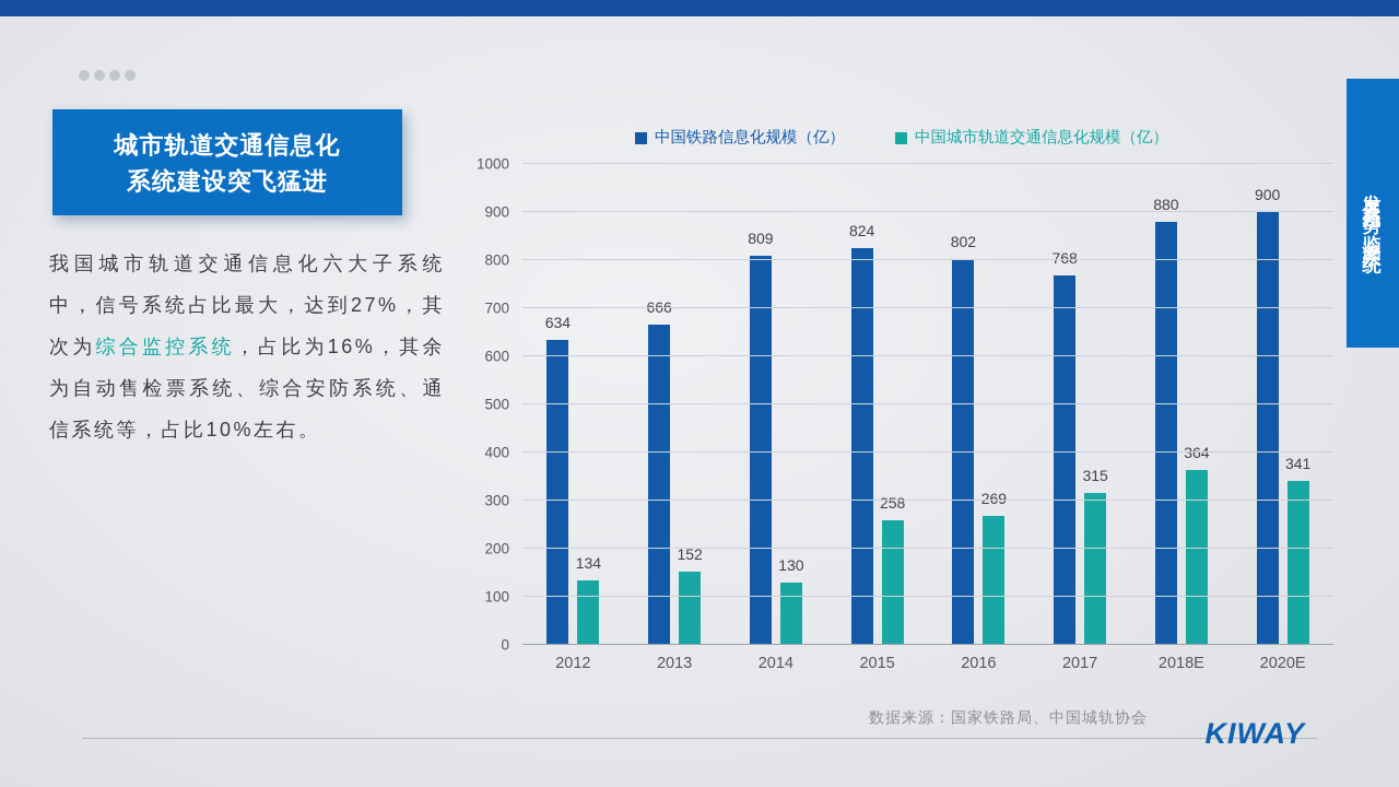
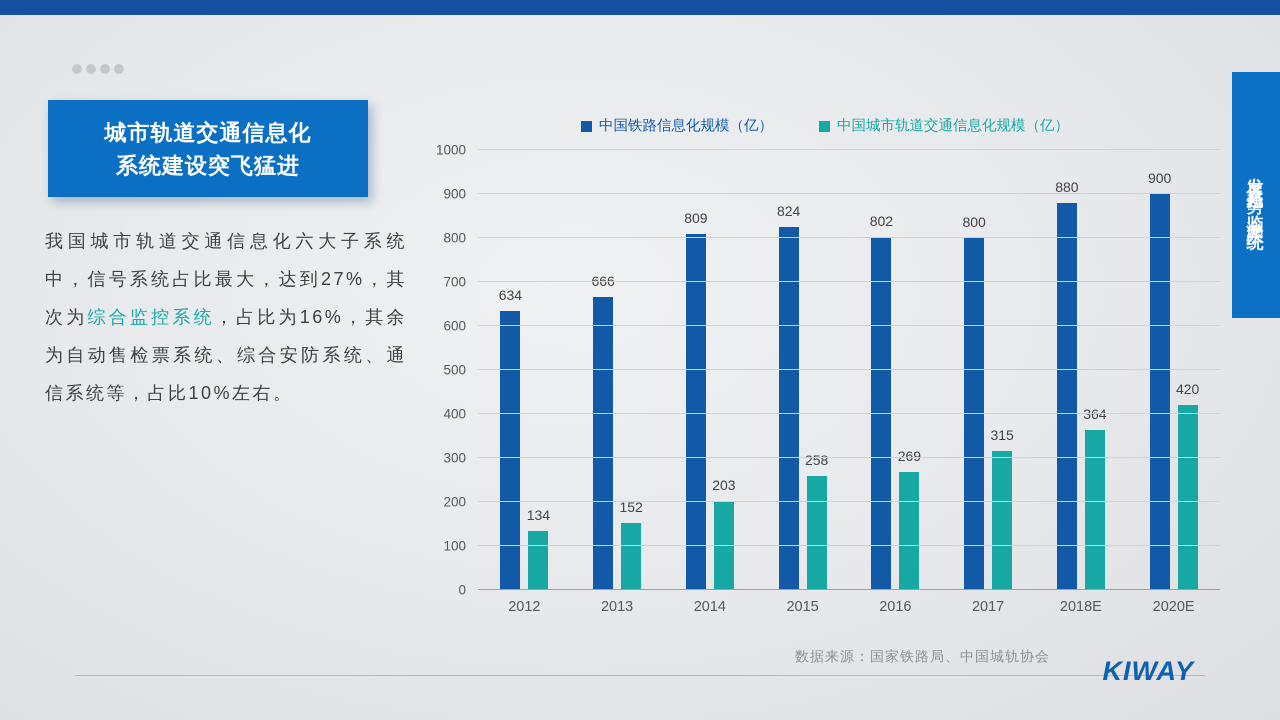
中国城市轨道交通信息化规模（亿）/2014: 130 -> 203
中国铁路信息化规模（亿）/2017: 768 -> 800
中国城市轨道交通信息化规模（亿）/2020E: 341 -> 420
